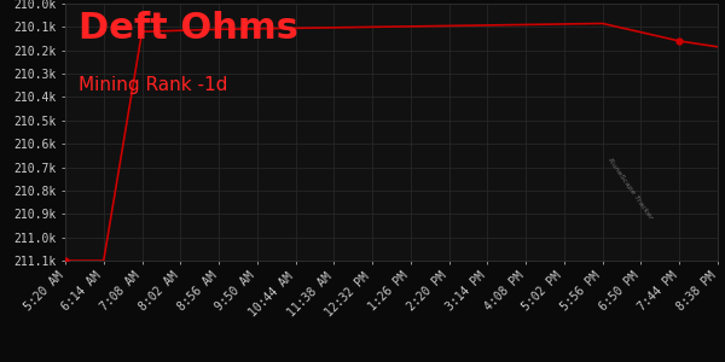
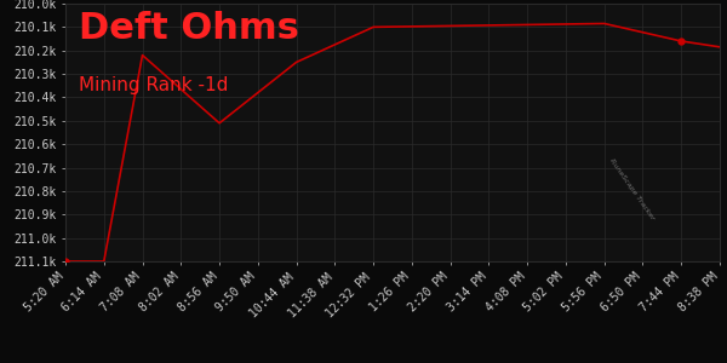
7:08 AM: 210.12k -> 210.22k
8:56 AM: 210.11k -> 210.51k
10:44 AM: 210.10k -> 210.25k
